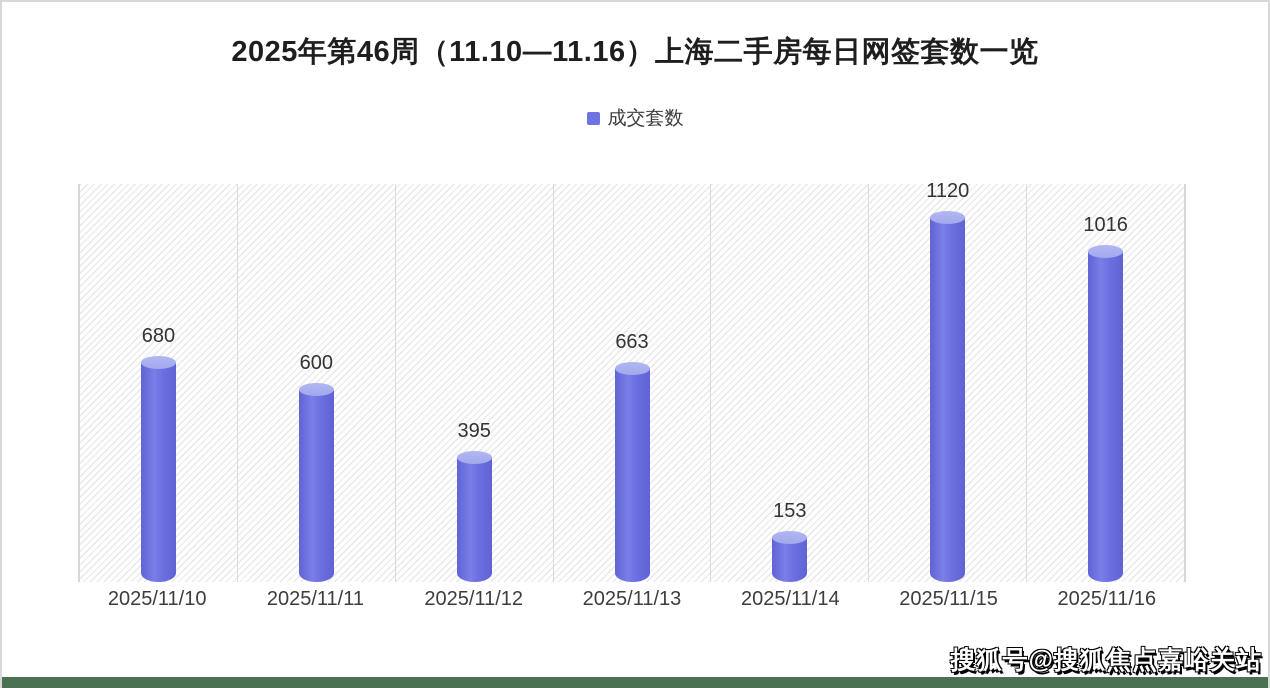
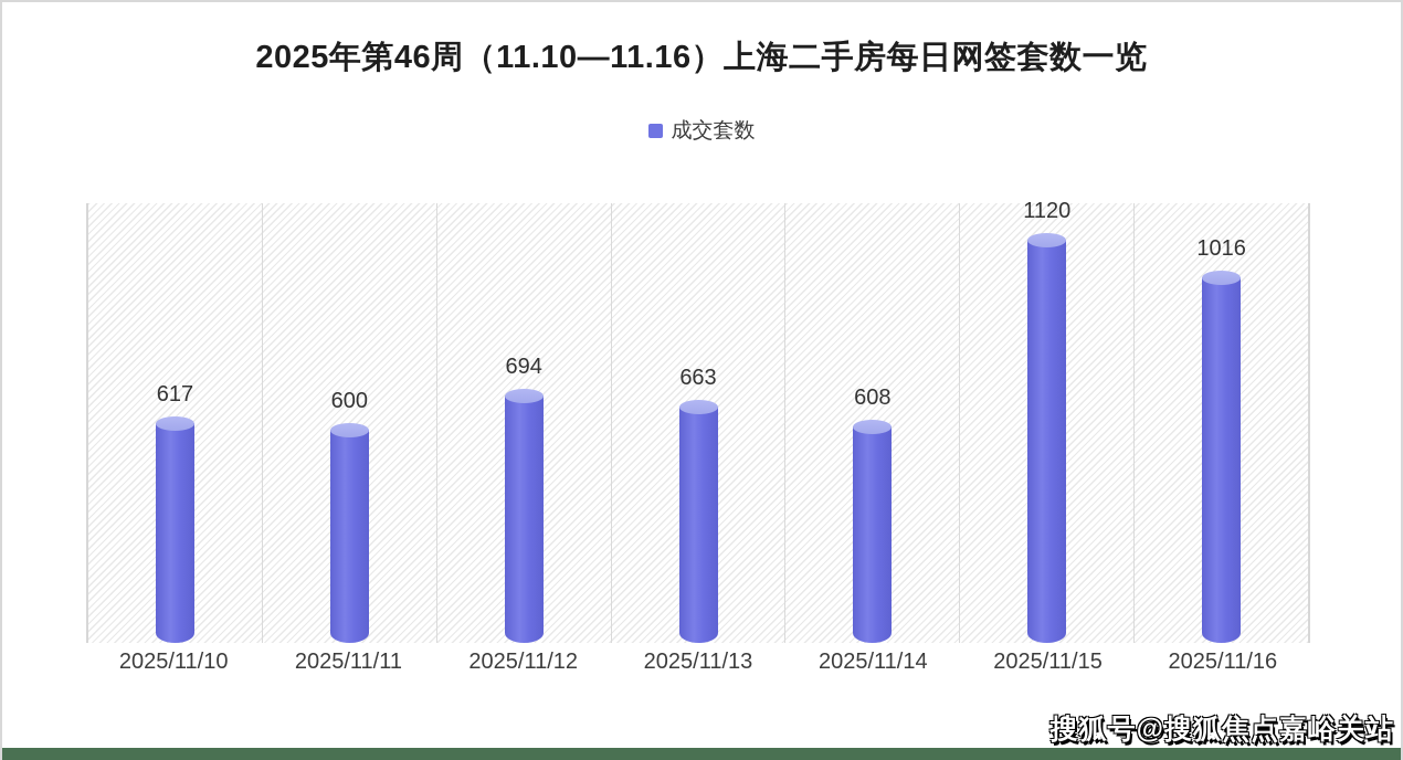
2025/11/10: 680 -> 617
2025/11/12: 395 -> 694
2025/11/14: 153 -> 608
